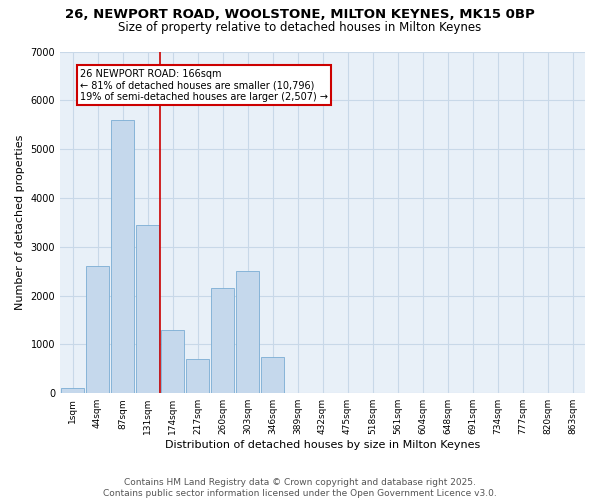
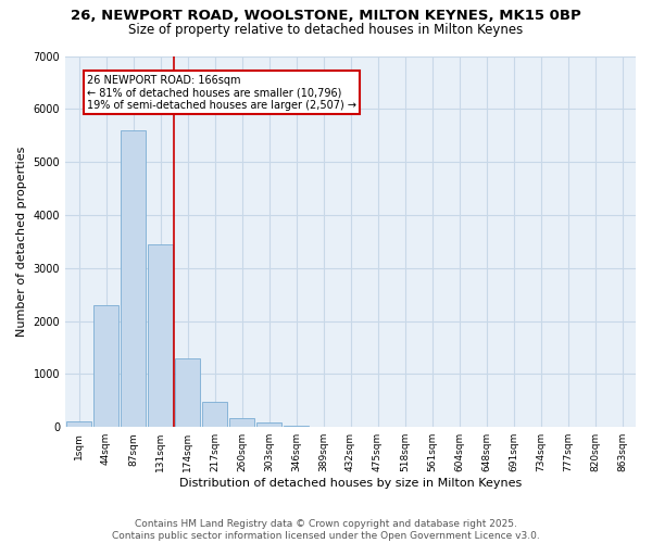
44sqm: 2600 -> 2300
217sqm: 700 -> 480
260sqm: 2150 -> 170
303sqm: 2500 -> 80
346sqm: 750 -> 30
